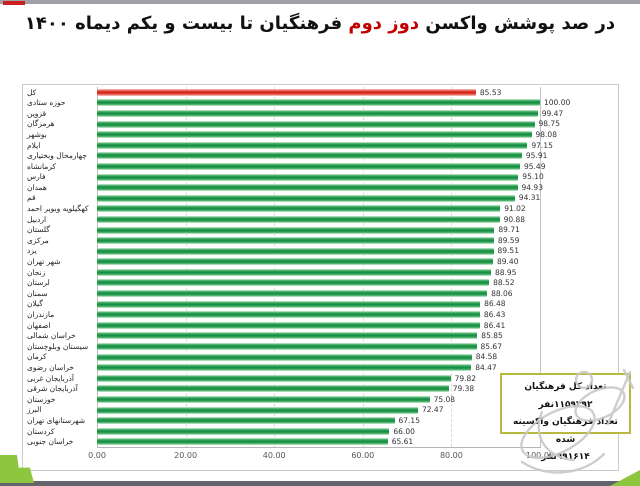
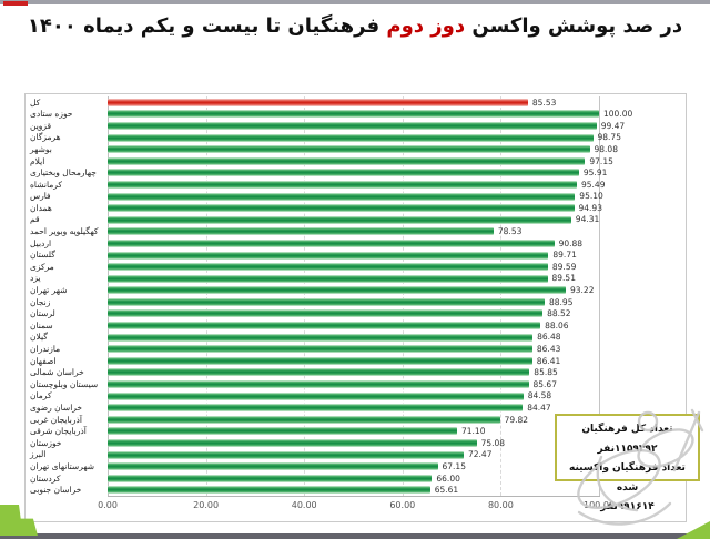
کهگیلویه وبویر احمد: 91.02 -> 78.53
شهر تهران: 89.40 -> 93.22
آذربایجان شرقی: 79.38 -> 71.10
